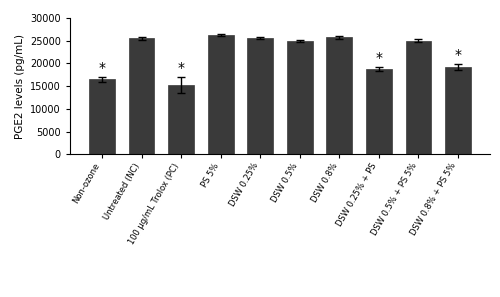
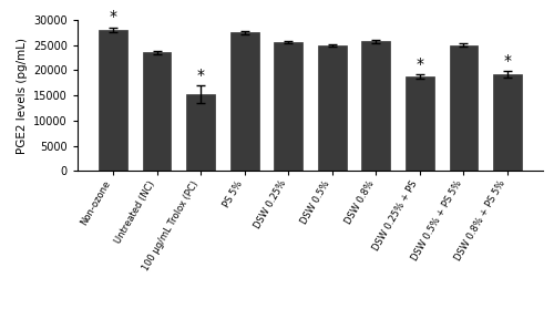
Non-ozone: 16500 -> 28000
Untreated (NC): 25500 -> 23500
PS 5%: 26200 -> 27500
